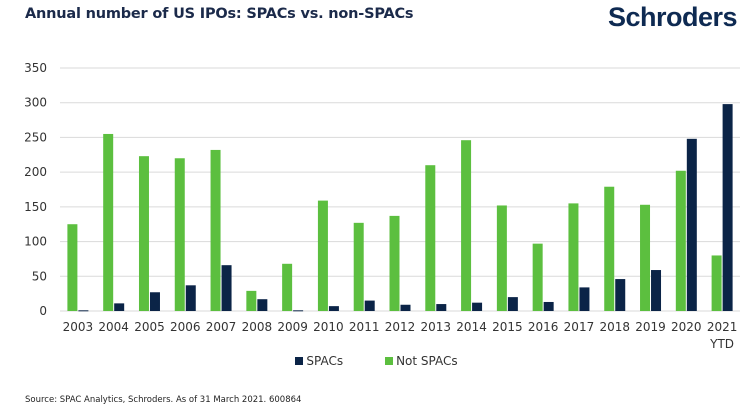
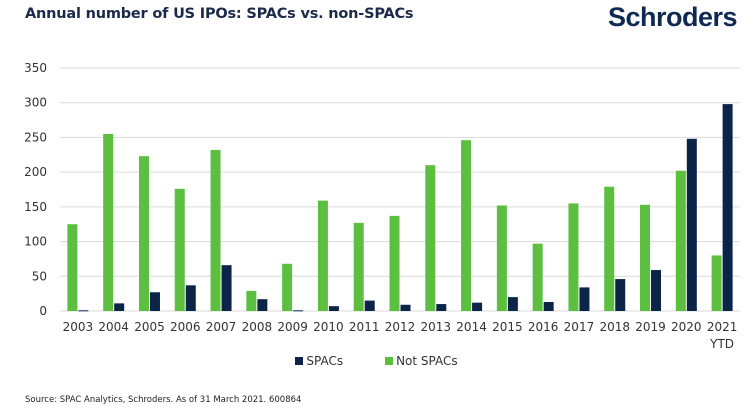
Not SPACs/2006: 220 -> 180
